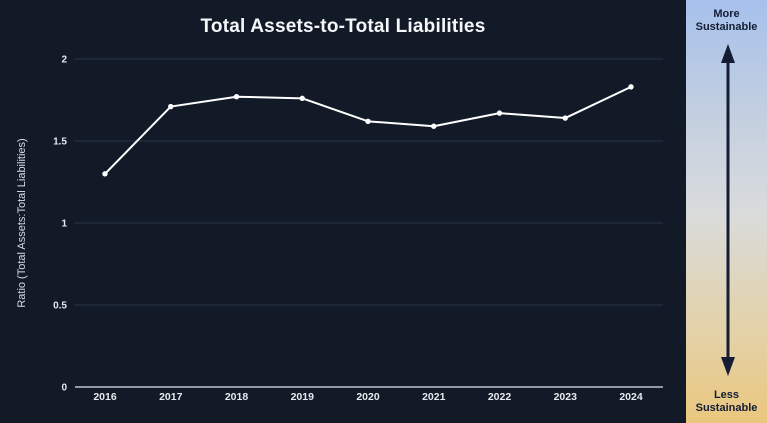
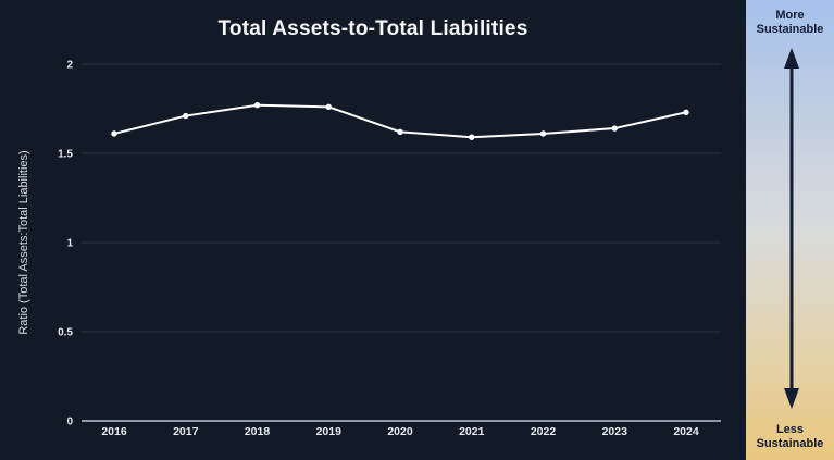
2016: 1.30 -> 1.61
2022: 1.67 -> 1.61
2024: 1.83 -> 1.73
